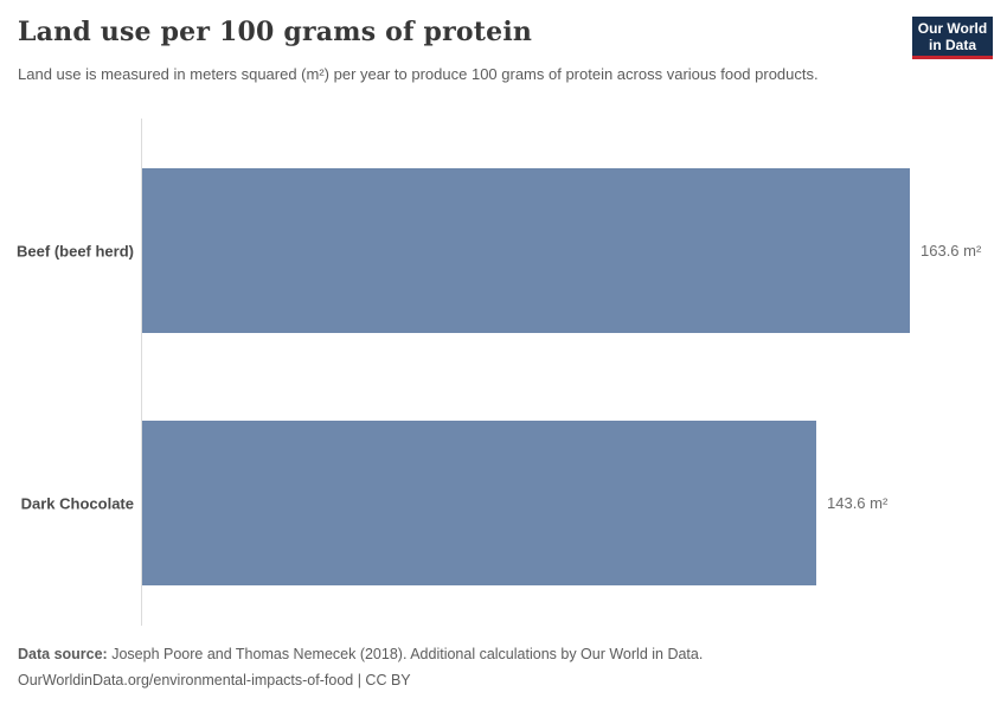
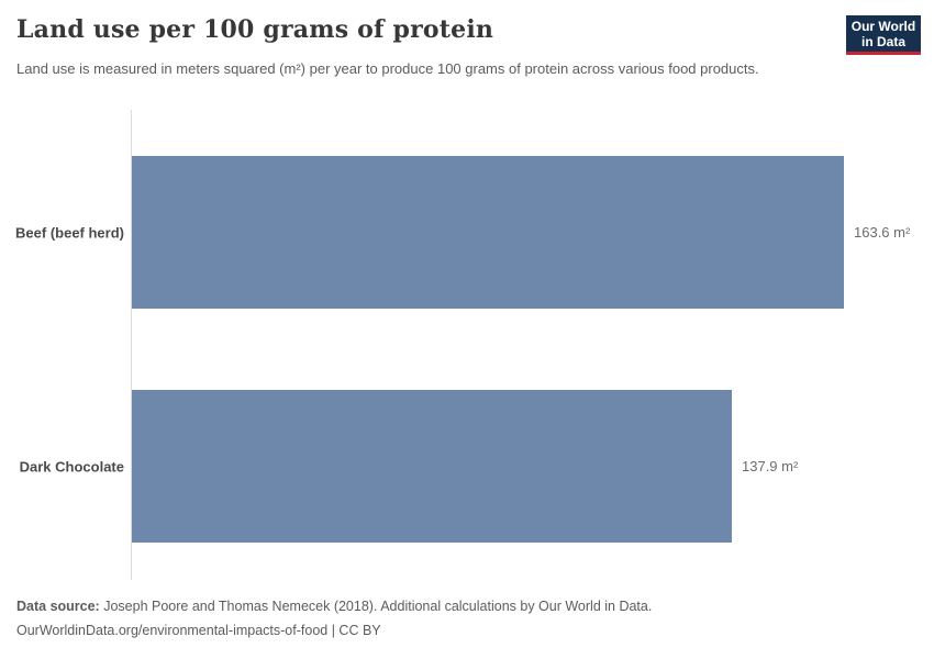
Dark Chocolate: 143.6 -> 137.9
